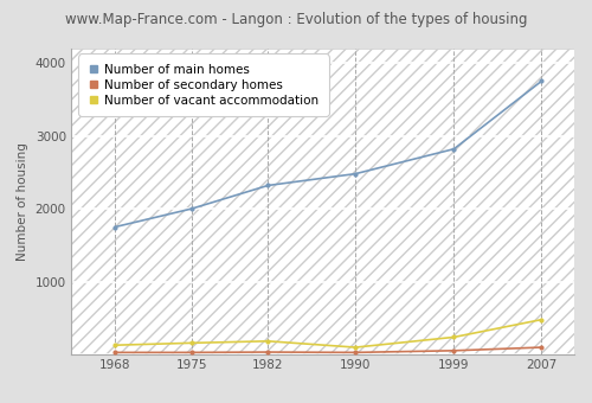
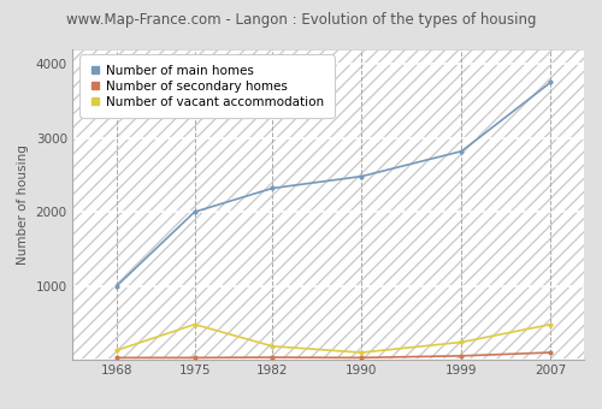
Number of main homes/1968: 1750 -> 1000
Number of vacant accommodation/1975: 160 -> 480
